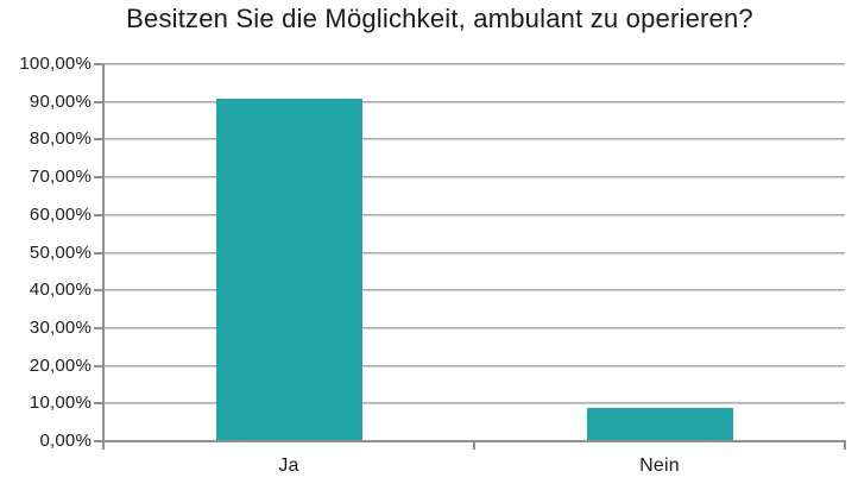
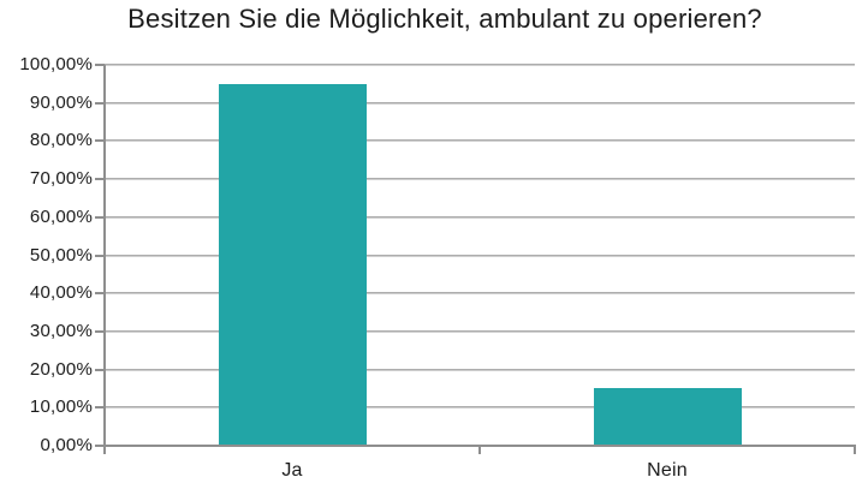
Ja: 91% -> 95%
Nein: 9% -> 15%
